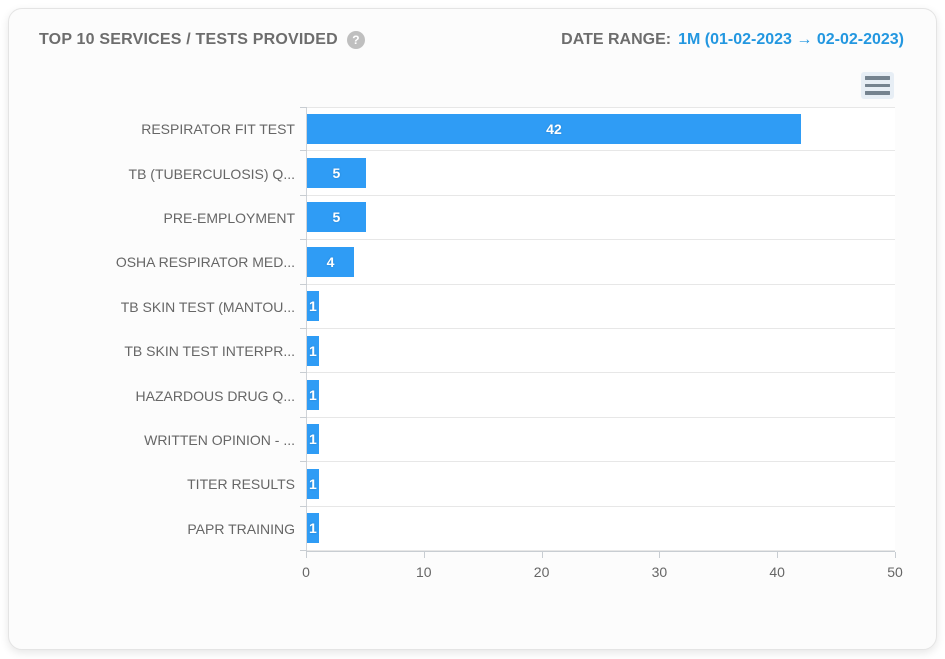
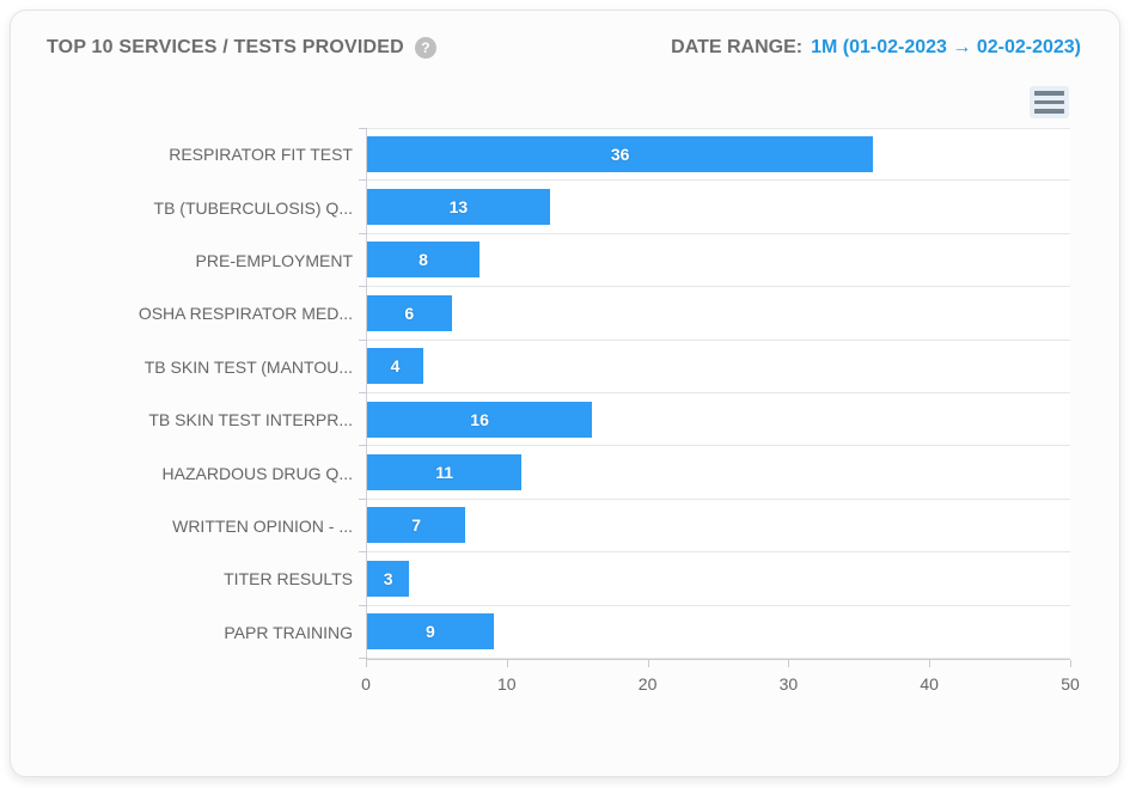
RESPIRATOR FIT TEST: 42 -> 36
TB (TUBERCULOSIS) Q...: 5 -> 13
PRE-EMPLOYMENT: 5 -> 8
OSHA RESPIRATOR MED...: 4 -> 6
TB SKIN TEST (MANTOU...: 1 -> 4
TB SKIN TEST INTERPR...: 1 -> 16
HAZARDOUS DRUG Q...: 1 -> 11
WRITTEN OPINION - ...: 1 -> 7
TITER RESULTS: 1 -> 3
PAPR TRAINING: 1 -> 9
